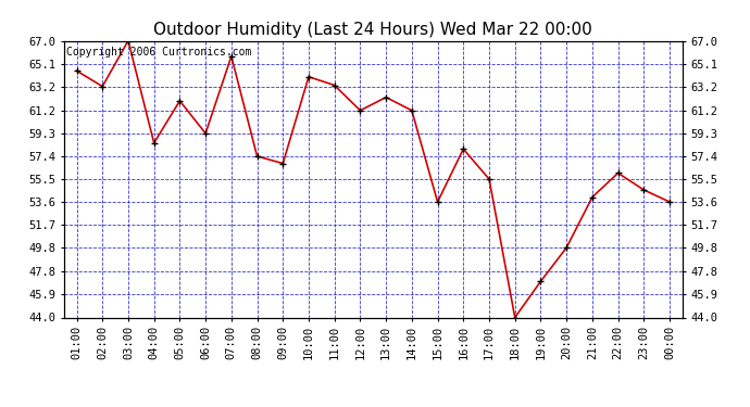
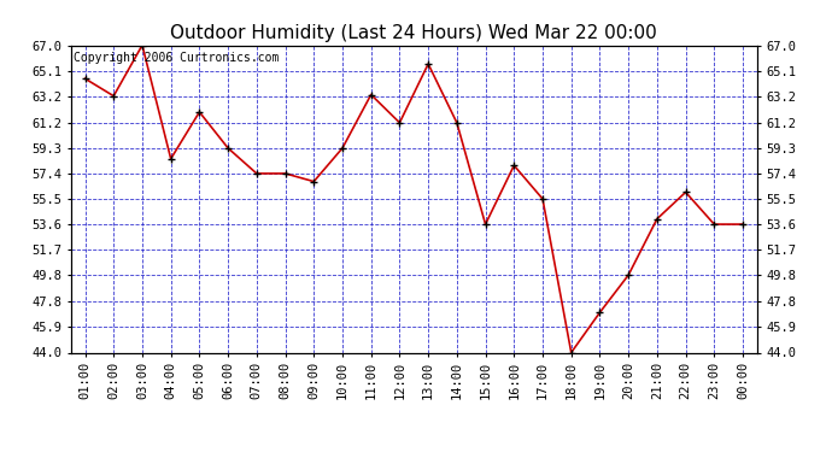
07:00: 65.7 -> 57.4
10:00: 64.0 -> 59.3
13:00: 62.3 -> 65.6
23:00: 54.6 -> 53.6
